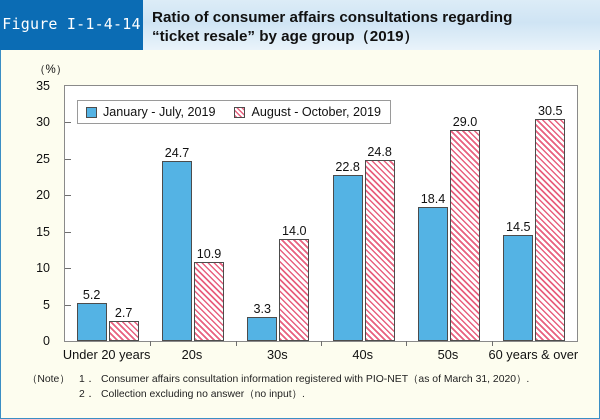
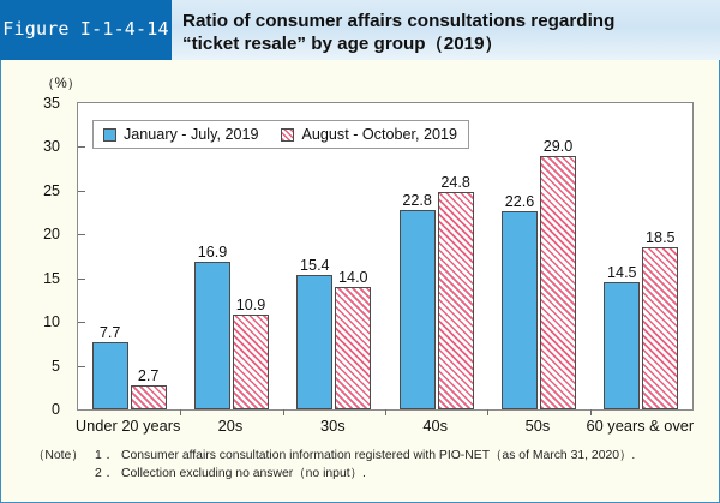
January - July, 2019/Under 20 years: 5.2 -> 7.7
January - July, 2019/20s: 24.7 -> 16.9
January - July, 2019/30s: 3.3 -> 15.4
January - July, 2019/50s: 18.4 -> 22.6
August - October, 2019/60 years & over: 30.5 -> 18.5
